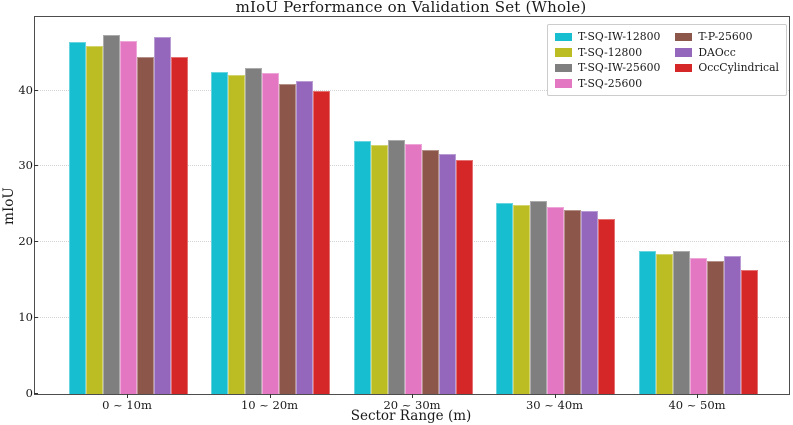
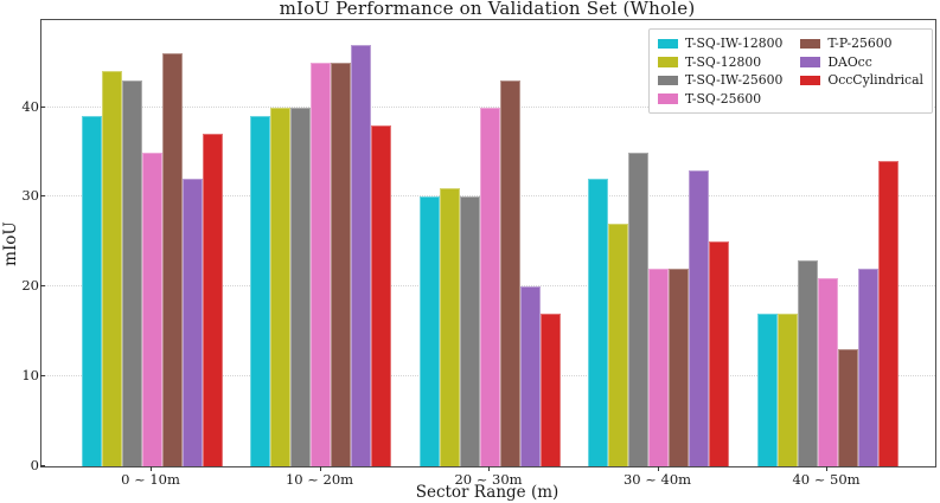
T-SQ-IW-12800/0 ~ 10m: 46 -> 39
T-SQ-12800/0 ~ 10m: 46 -> 44
T-SQ-IW-25600/0 ~ 10m: 47 -> 43
T-SQ-25600/0 ~ 10m: 46 -> 35
T-P-25600/0 ~ 10m: 44 -> 46
DAOcc/0 ~ 10m: 47 -> 32
OccCylindrical/0 ~ 10m: 44 -> 37
T-SQ-IW-12800/10 ~ 20m: 42 -> 39
T-SQ-12800/10 ~ 20m: 42 -> 40
T-SQ-IW-25600/10 ~ 20m: 43 -> 40
T-SQ-25600/10 ~ 20m: 42 -> 45
T-P-25600/10 ~ 20m: 41 -> 45
DAOcc/10 ~ 20m: 41 -> 47
OccCylindrical/10 ~ 20m: 40 -> 38
T-SQ-IW-12800/20 ~ 30m: 33 -> 30
T-SQ-12800/20 ~ 30m: 33 -> 31
T-SQ-IW-25600/20 ~ 30m: 34 -> 30
T-SQ-25600/20 ~ 30m: 33 -> 40
T-P-25600/20 ~ 30m: 32 -> 43
DAOcc/20 ~ 30m: 32 -> 20
OccCylindrical/20 ~ 30m: 31 -> 17
T-SQ-IW-12800/30 ~ 40m: 25 -> 32
T-SQ-12800/30 ~ 40m: 25 -> 27
T-SQ-IW-25600/30 ~ 40m: 26 -> 35
T-SQ-25600/30 ~ 40m: 25 -> 22
T-P-25600/30 ~ 40m: 24 -> 22
DAOcc/30 ~ 40m: 24 -> 33
OccCylindrical/30 ~ 40m: 23 -> 25
T-SQ-IW-12800/40 ~ 50m: 19 -> 17
T-SQ-12800/40 ~ 50m: 18 -> 17
T-SQ-IW-25600/40 ~ 50m: 19 -> 23
T-SQ-25600/40 ~ 50m: 18 -> 21
T-P-25600/40 ~ 50m: 18 -> 13
DAOcc/40 ~ 50m: 18 -> 22
OccCylindrical/40 ~ 50m: 16 -> 34
